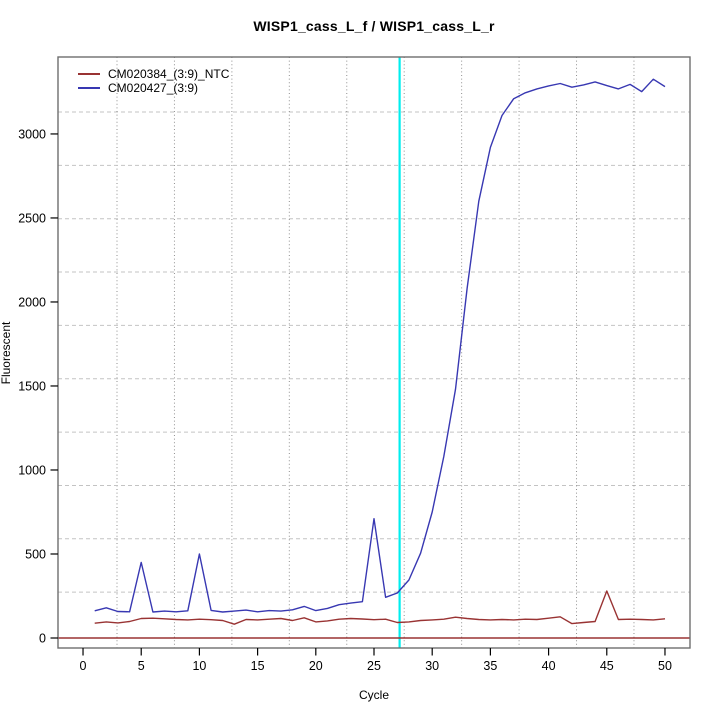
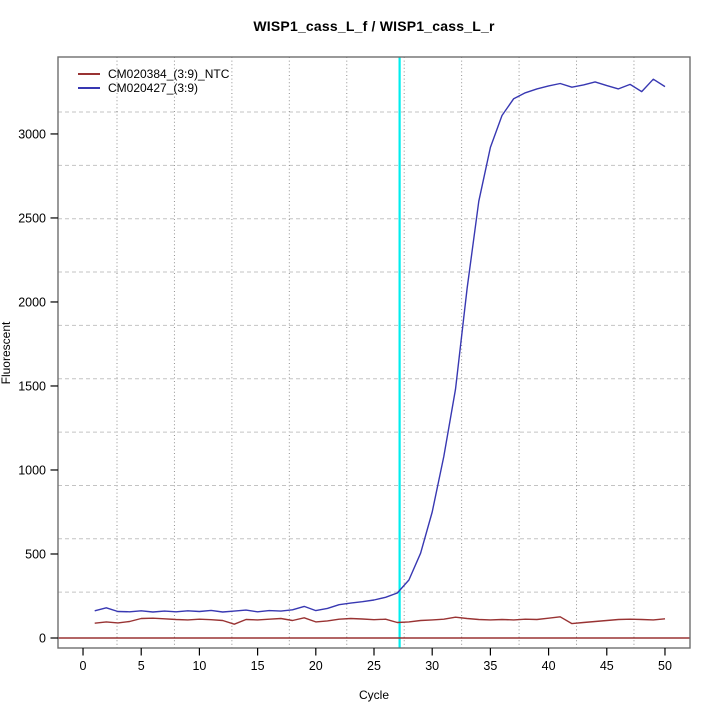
CM020427_(3:9)/5: 450 -> 160
CM020427_(3:9)/10: 500 -> 160
CM020427_(3:9)/25: 710 -> 230
CM020384_(3:9)_NTC/45: 280 -> 100
